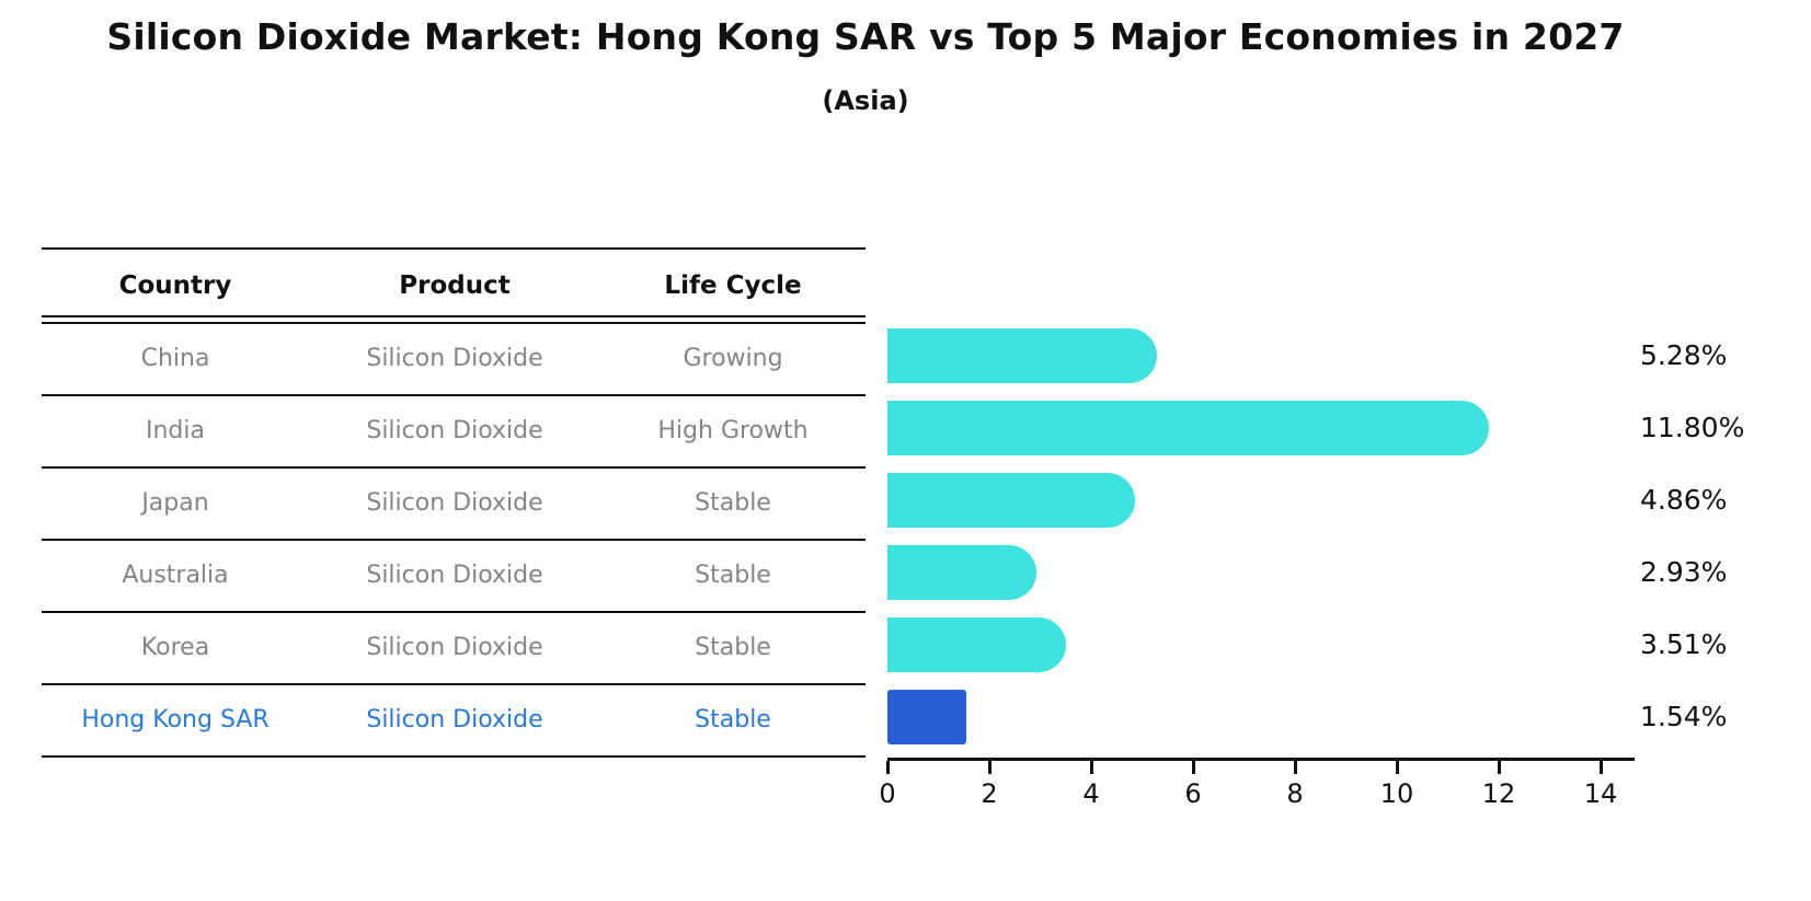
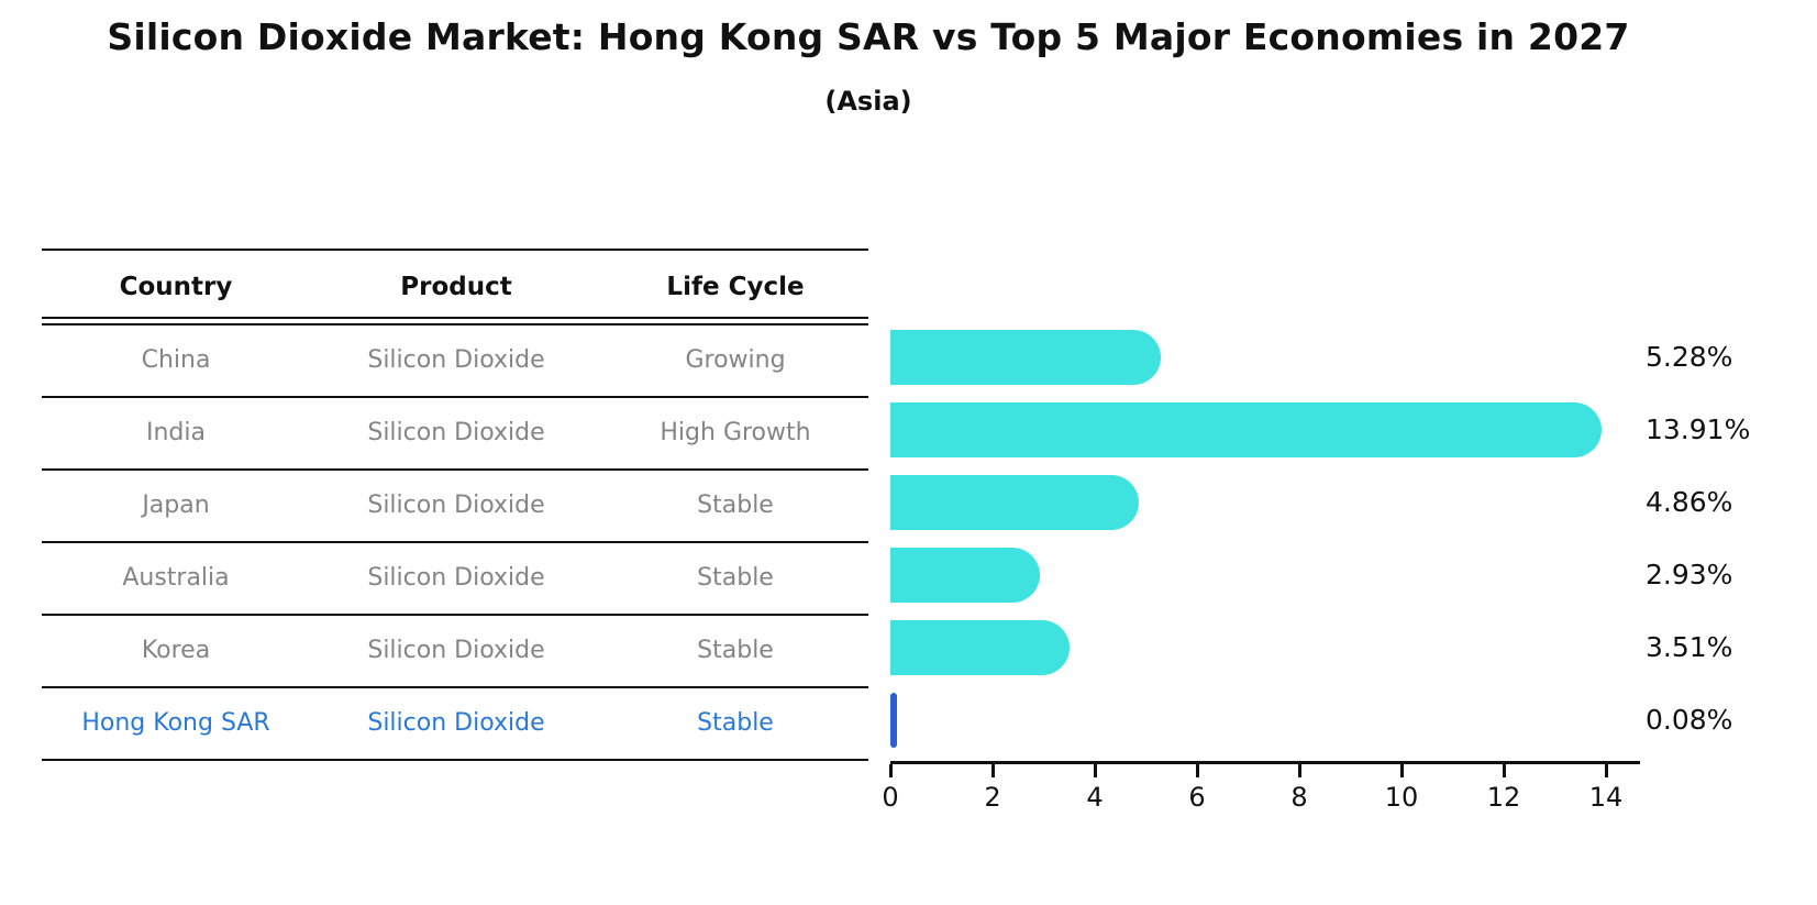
India: 11.80% -> 13.91%
Hong Kong SAR: 1.54% -> 0.08%
